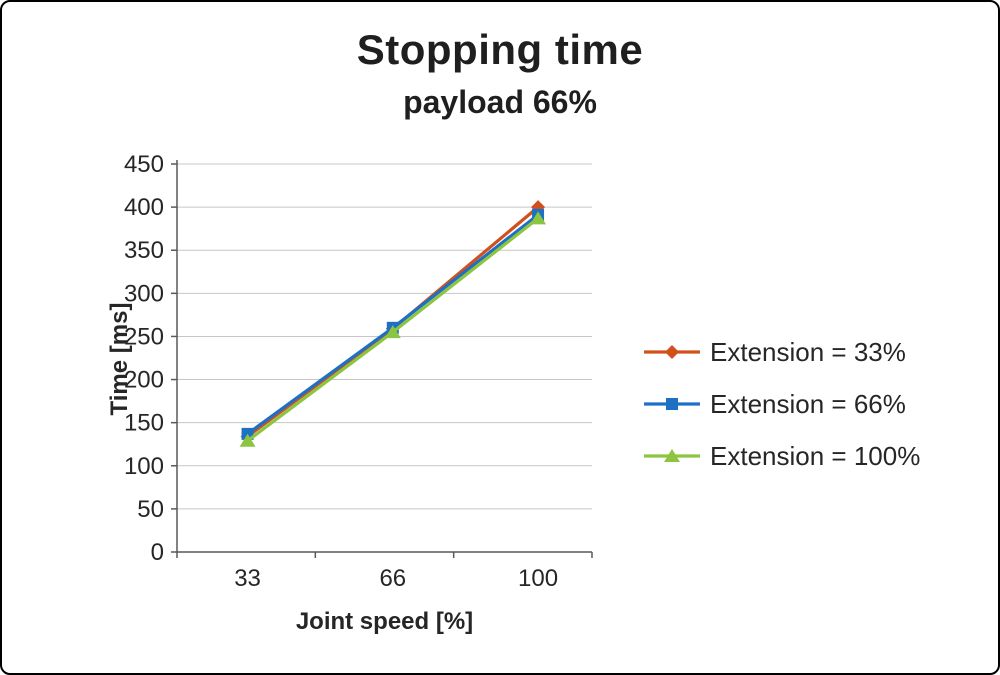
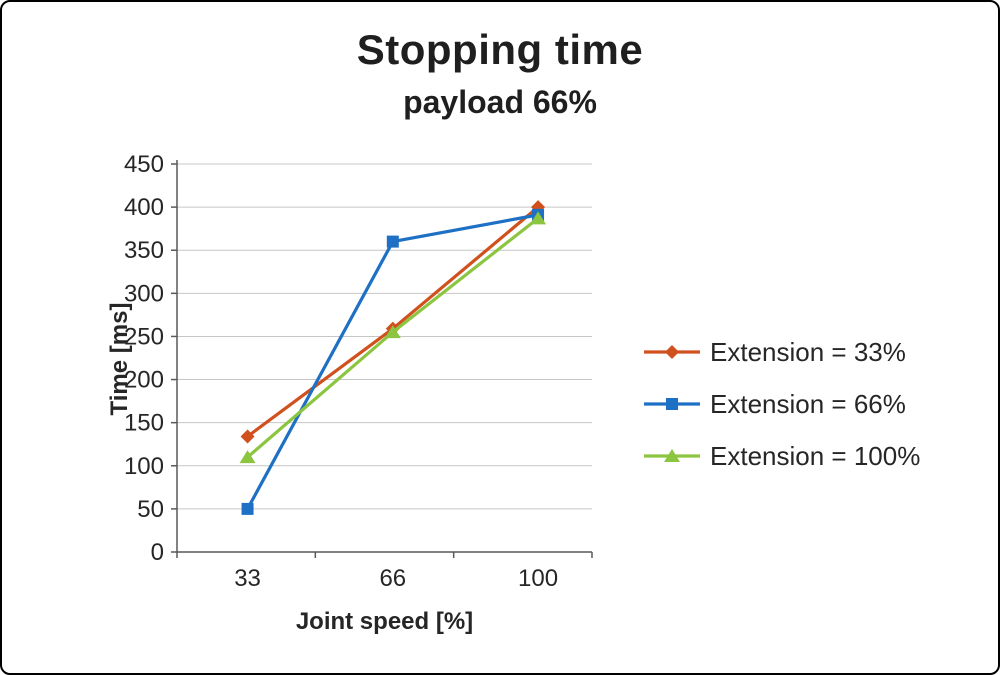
Extension = 66%/33: 140 -> 50
Extension = 100%/33: 130 -> 110
Extension = 66%/66: 260 -> 360
